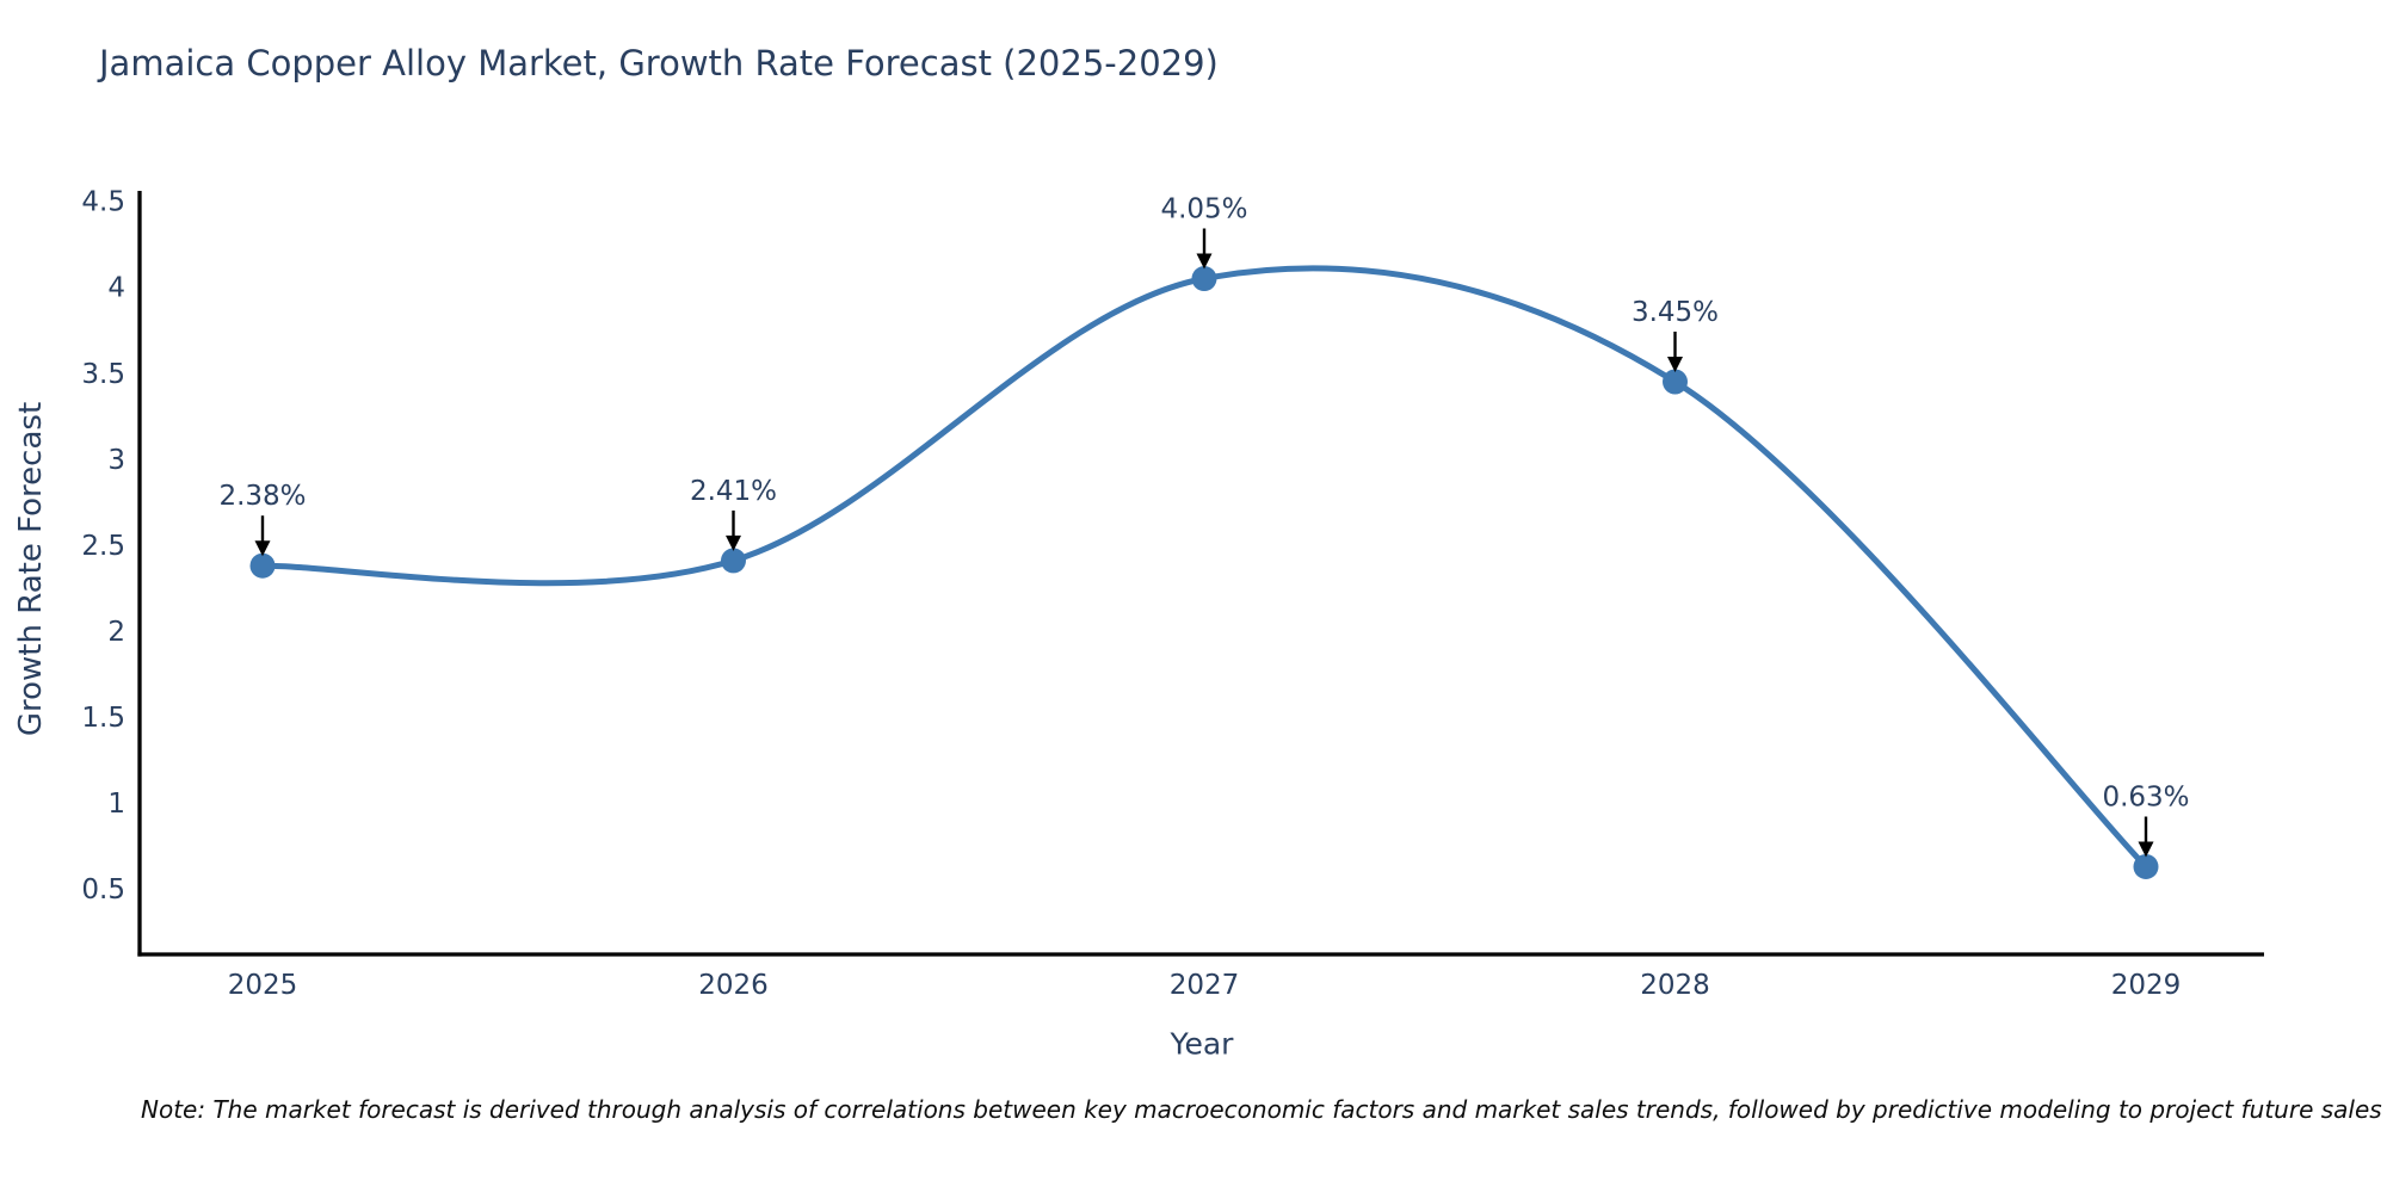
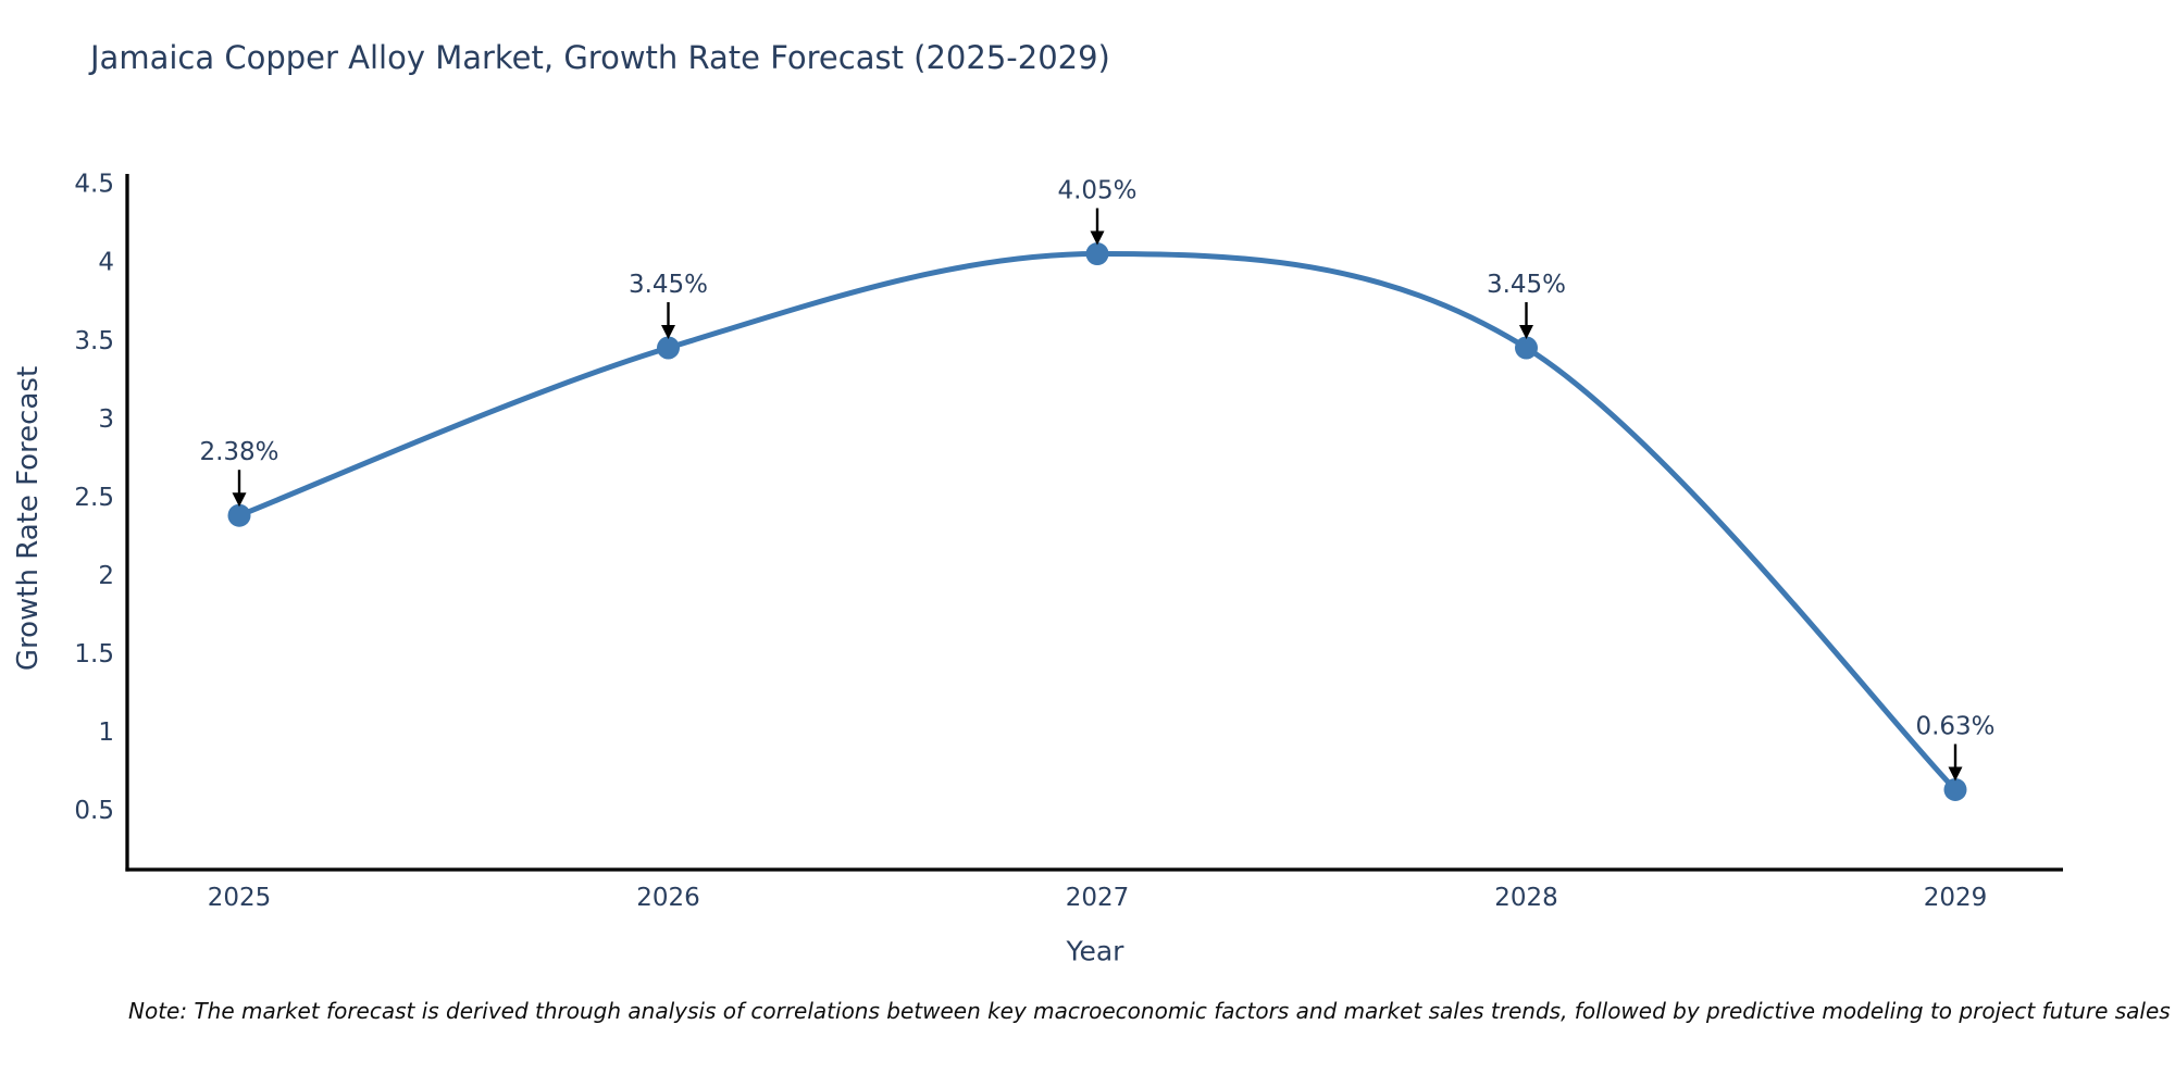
2026: 2.41% -> 3.45%
